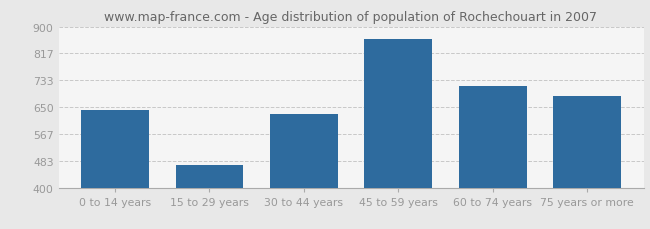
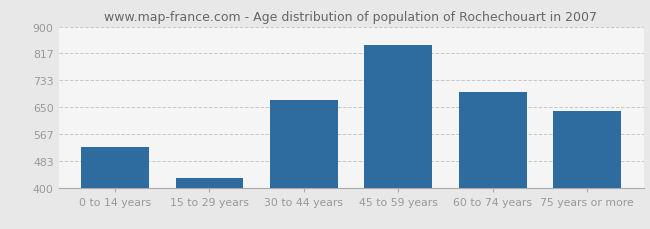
0 to 14 years: 640 -> 527
15 to 29 years: 470 -> 430
30 to 44 years: 630 -> 672
45 to 59 years: 860 -> 843
60 to 74 years: 715 -> 698
75 years or more: 685 -> 638
